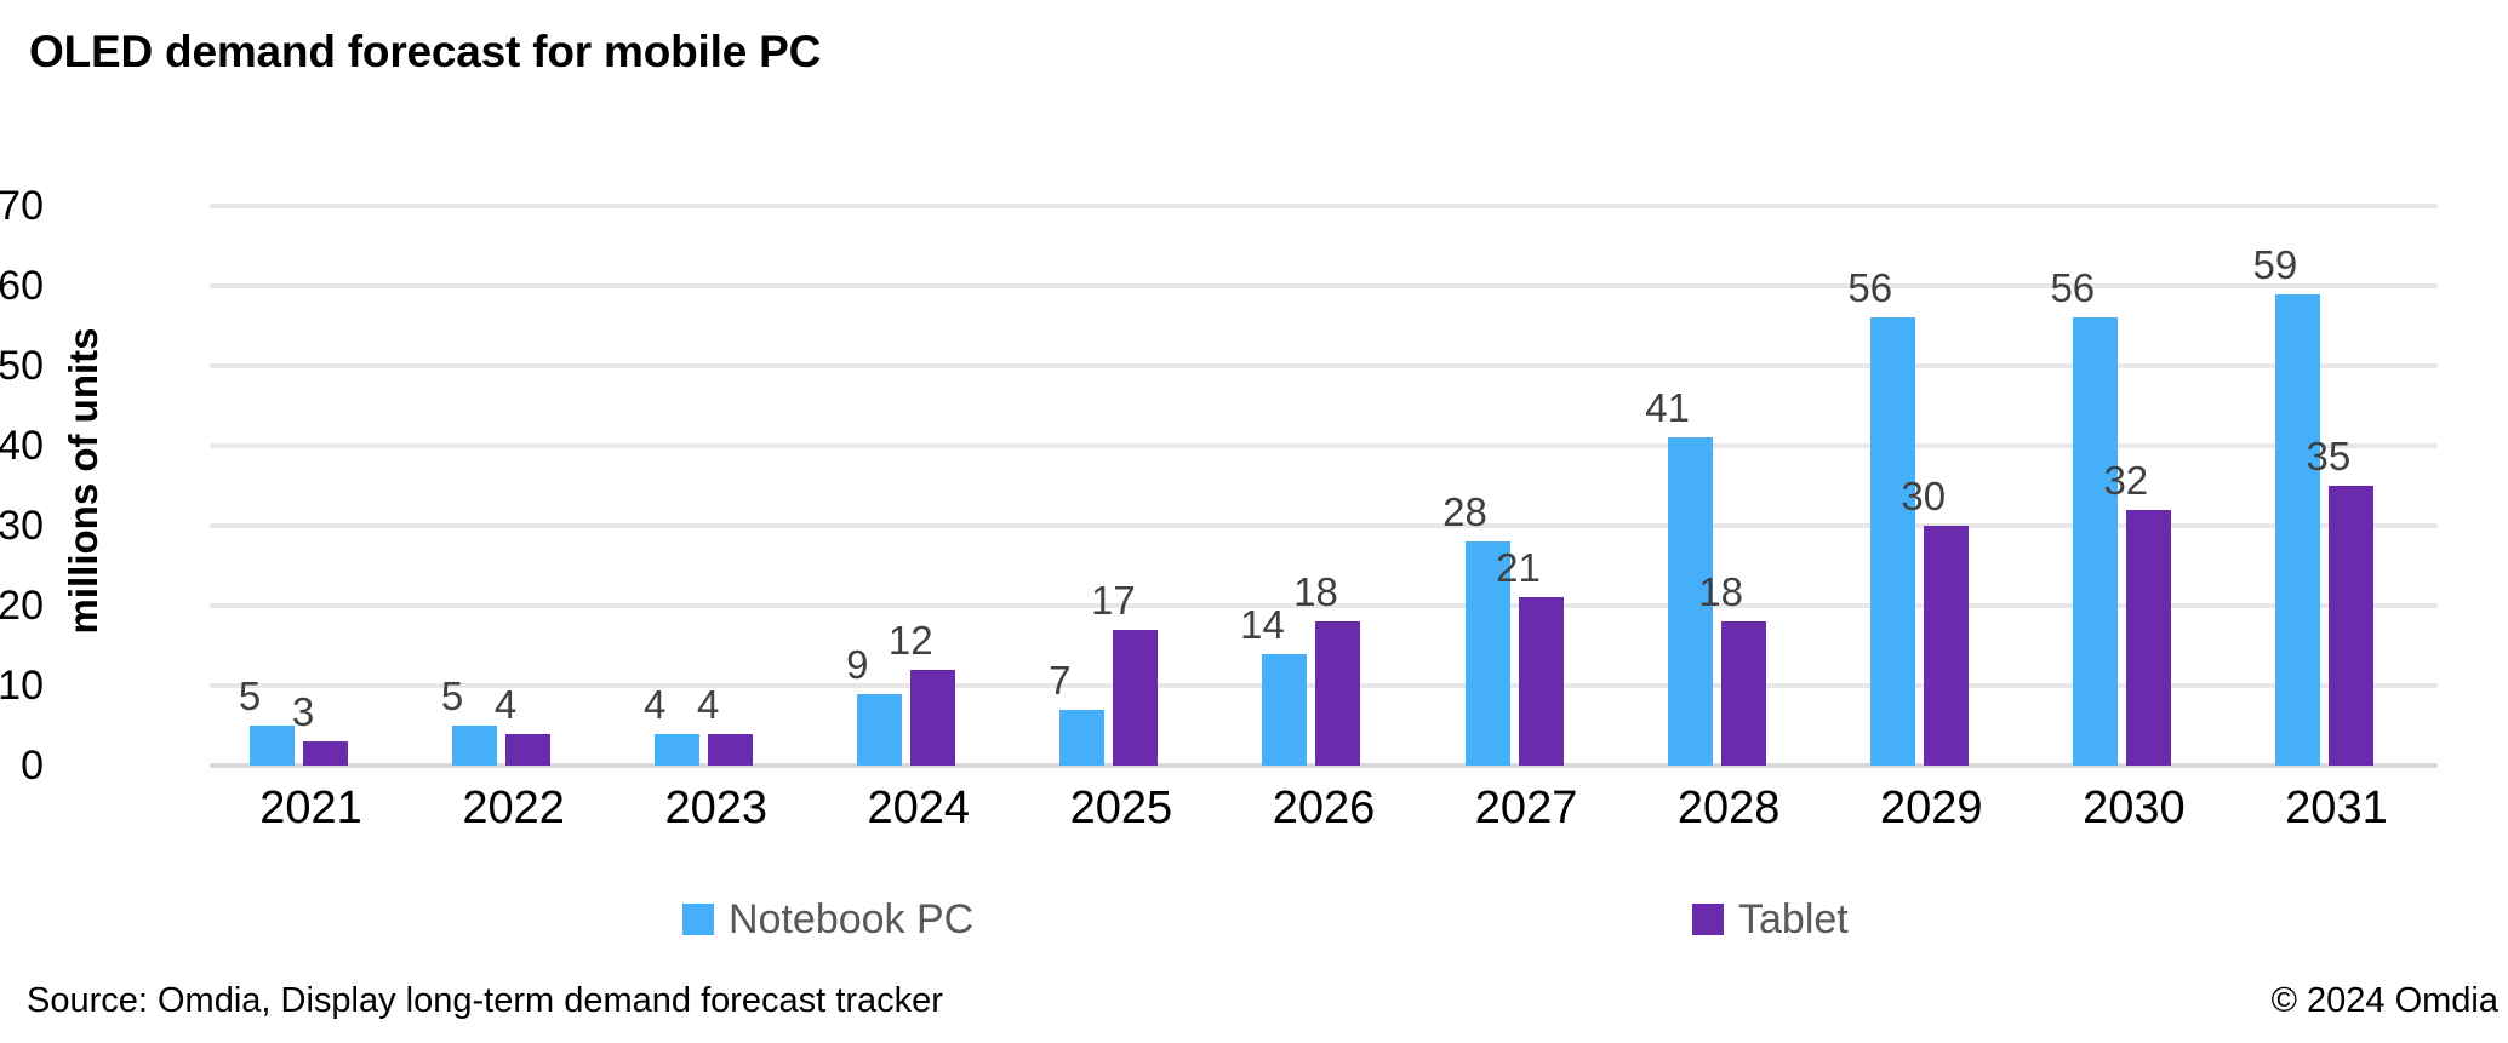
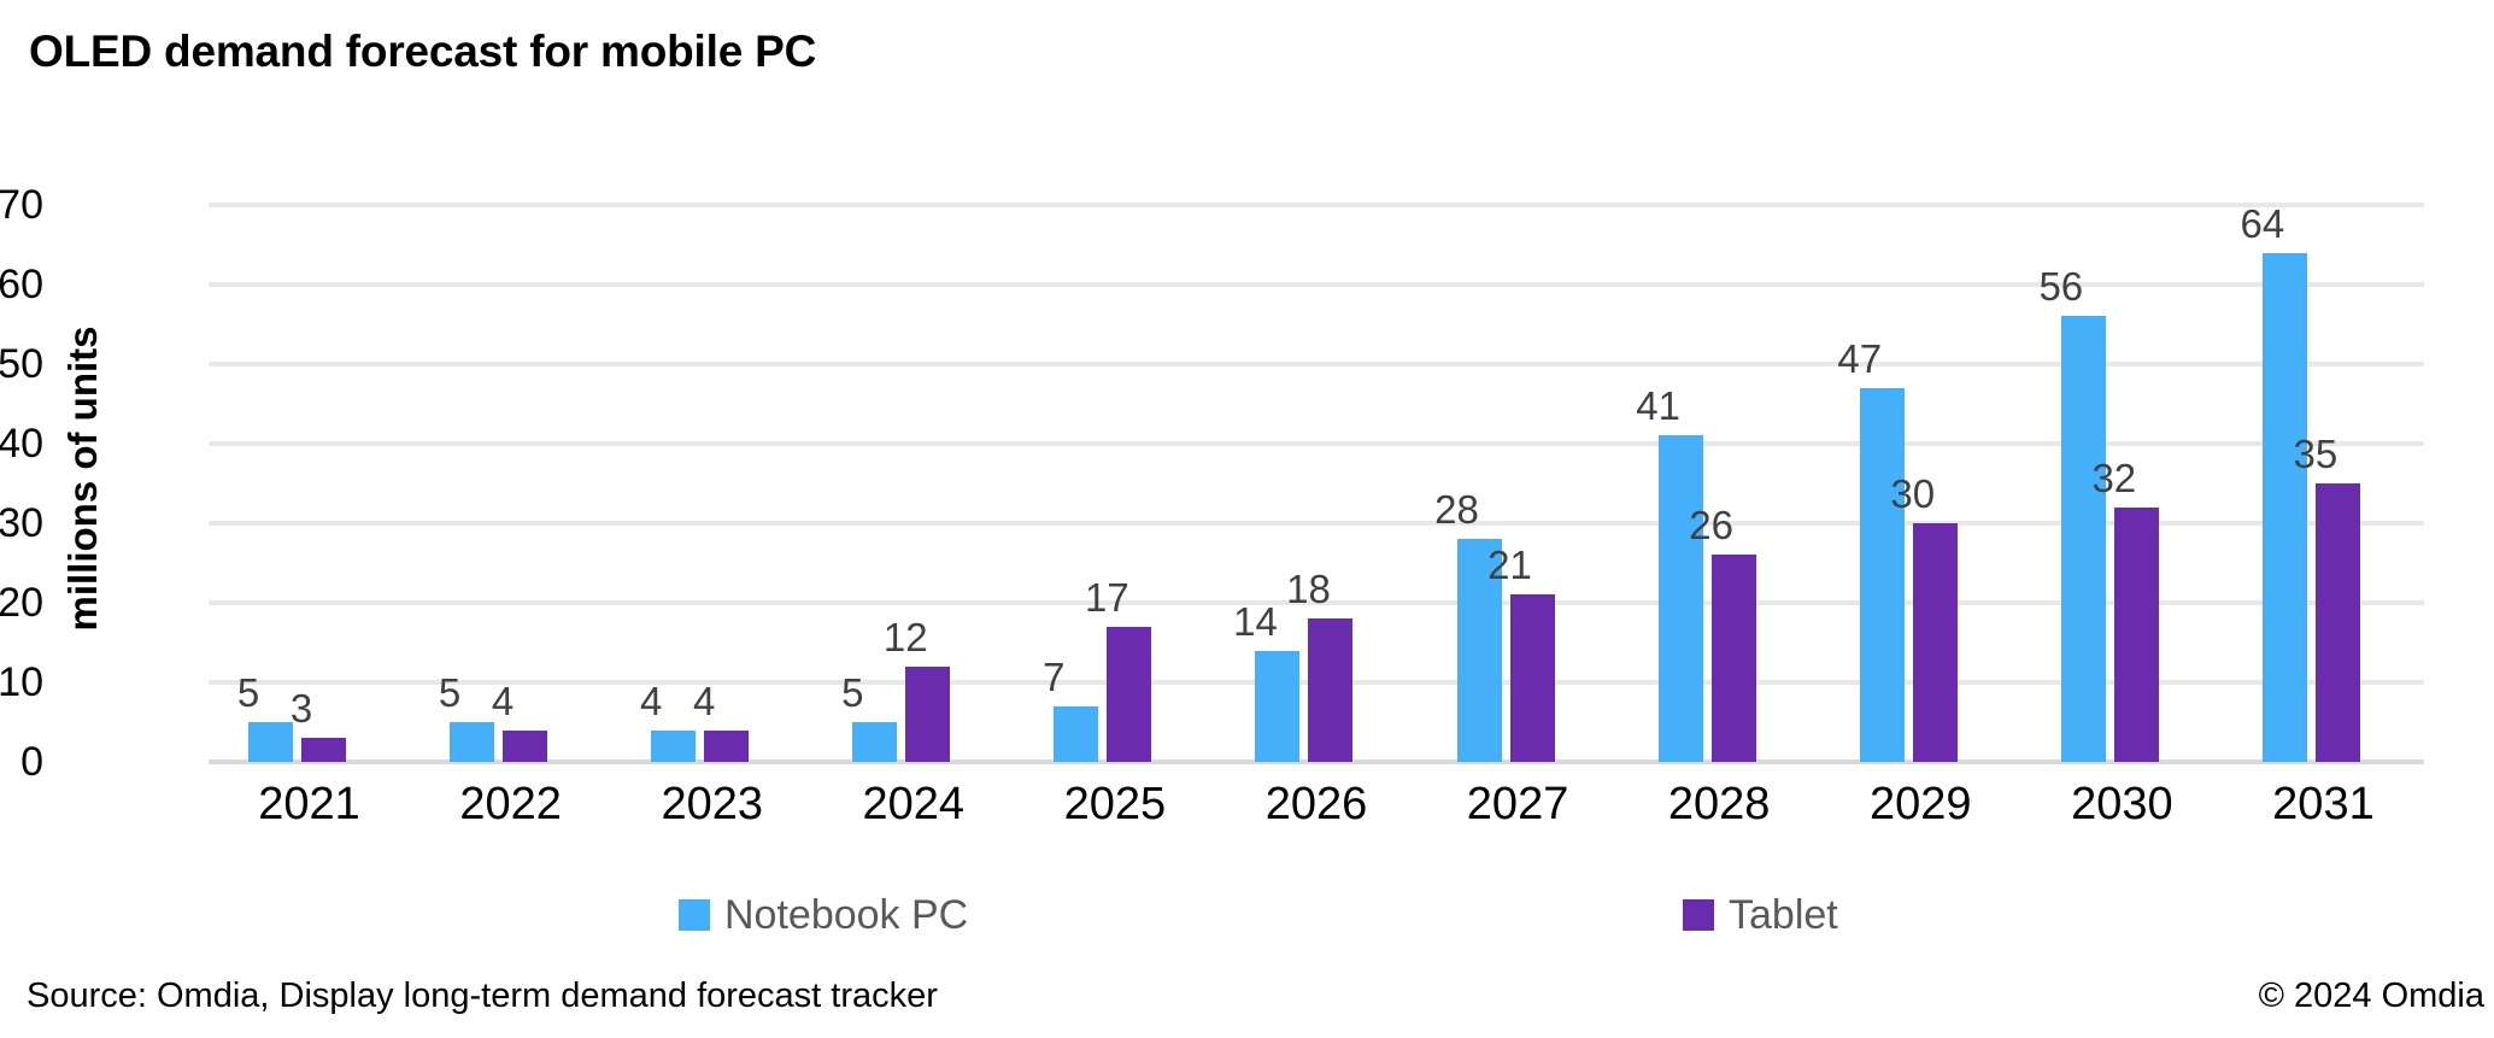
Notebook PC/2024: 9 -> 5
Tablet/2028: 18 -> 26
Notebook PC/2029: 56 -> 47
Notebook PC/2031: 59 -> 64
